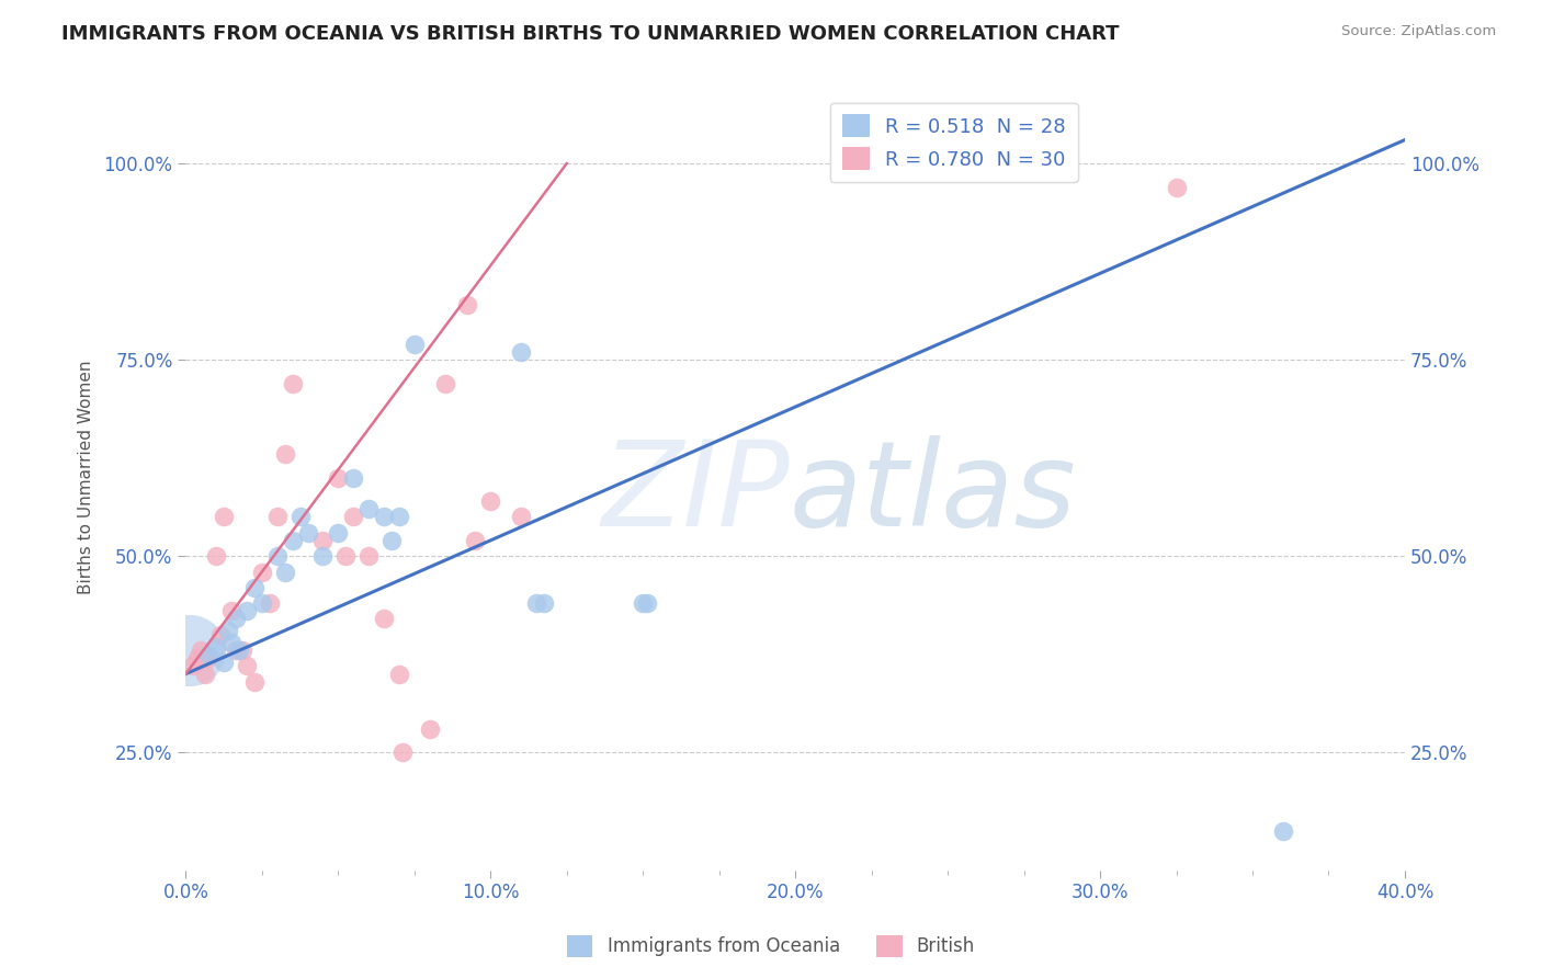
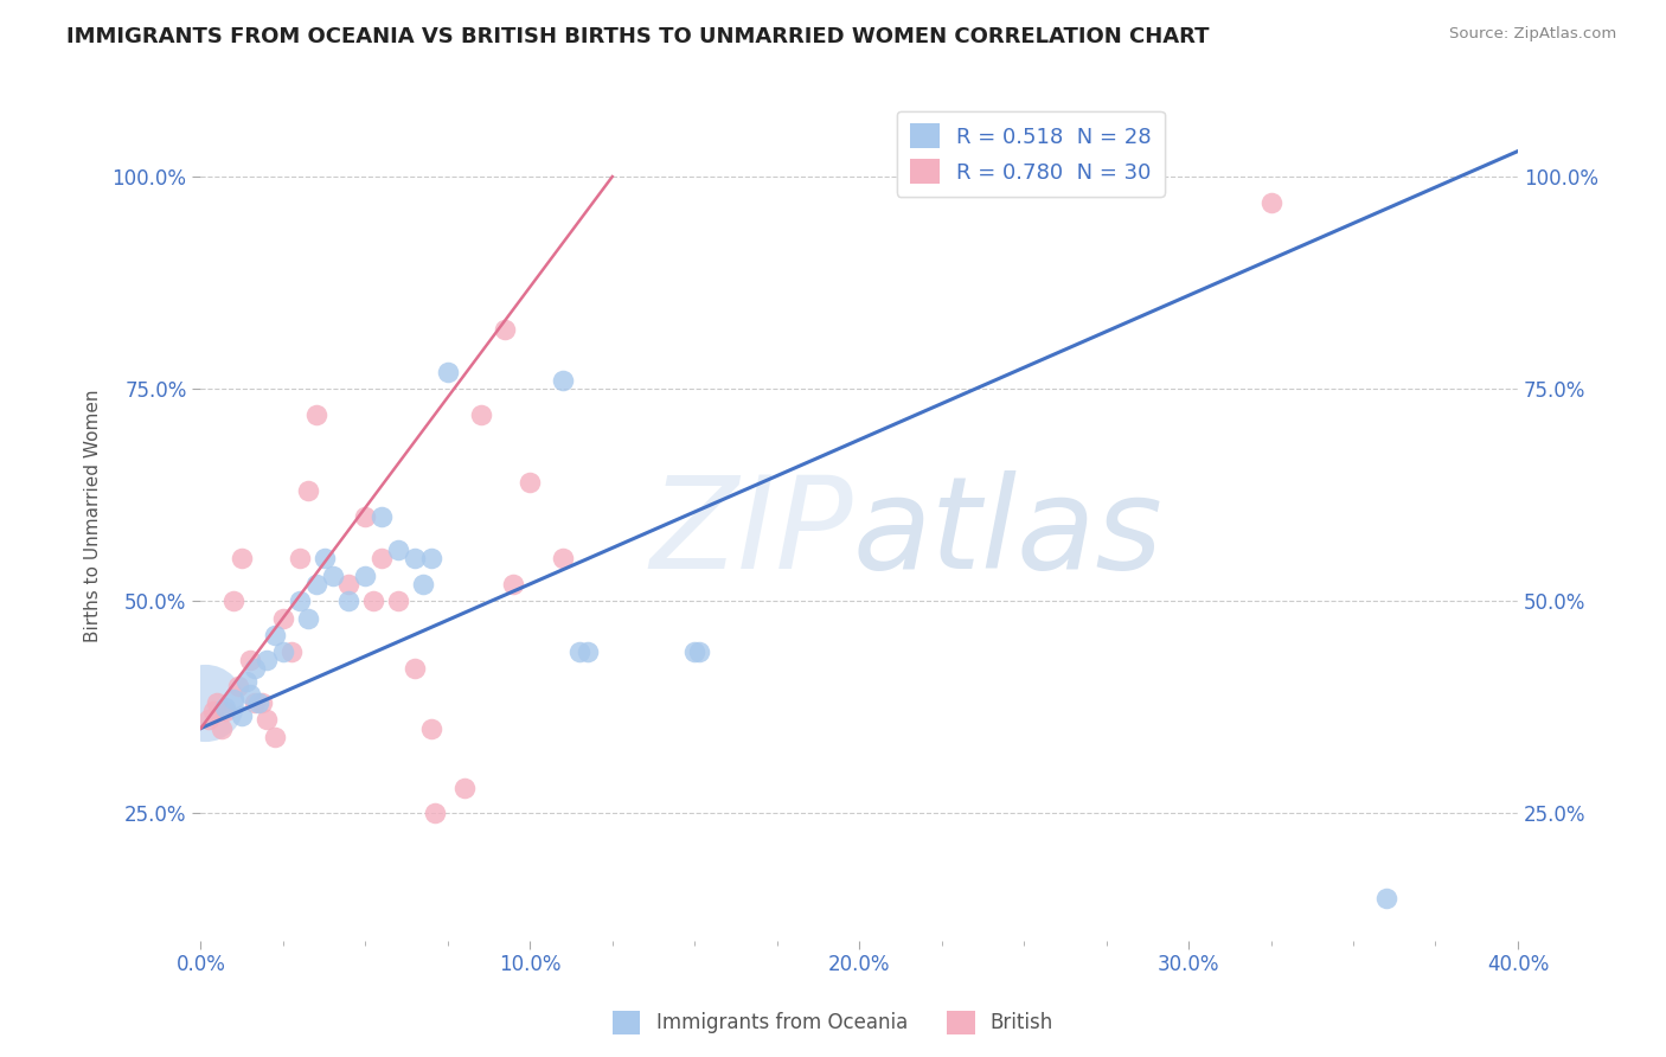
British/10.0%: 57% -> 64%
